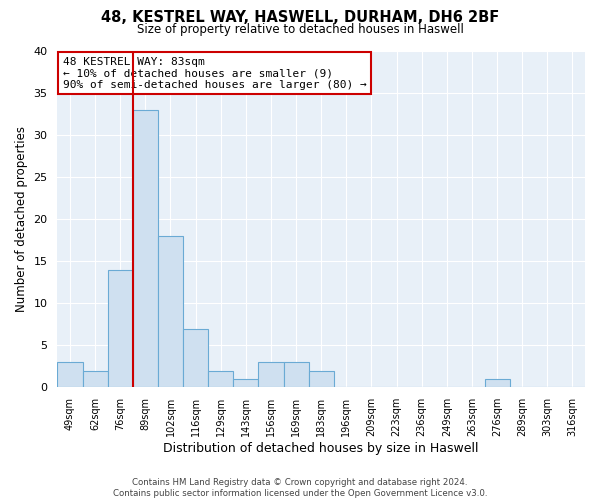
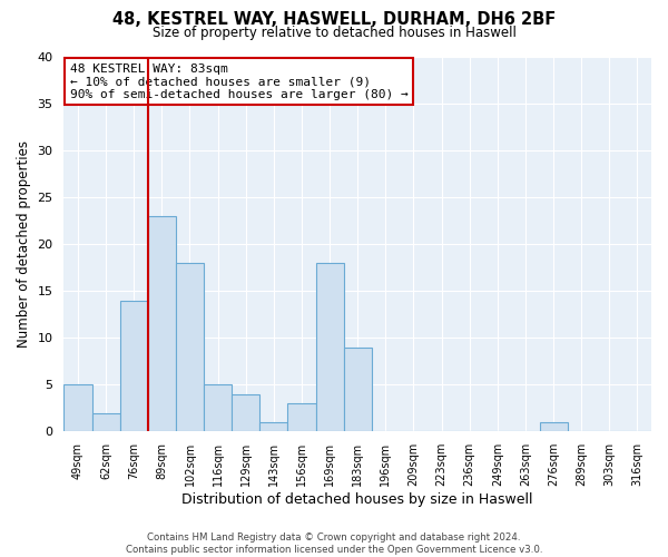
49sqm: 3 -> 5
89sqm: 33 -> 23
116sqm: 7 -> 5
129sqm: 2 -> 4
169sqm: 3 -> 18
183sqm: 2 -> 9
